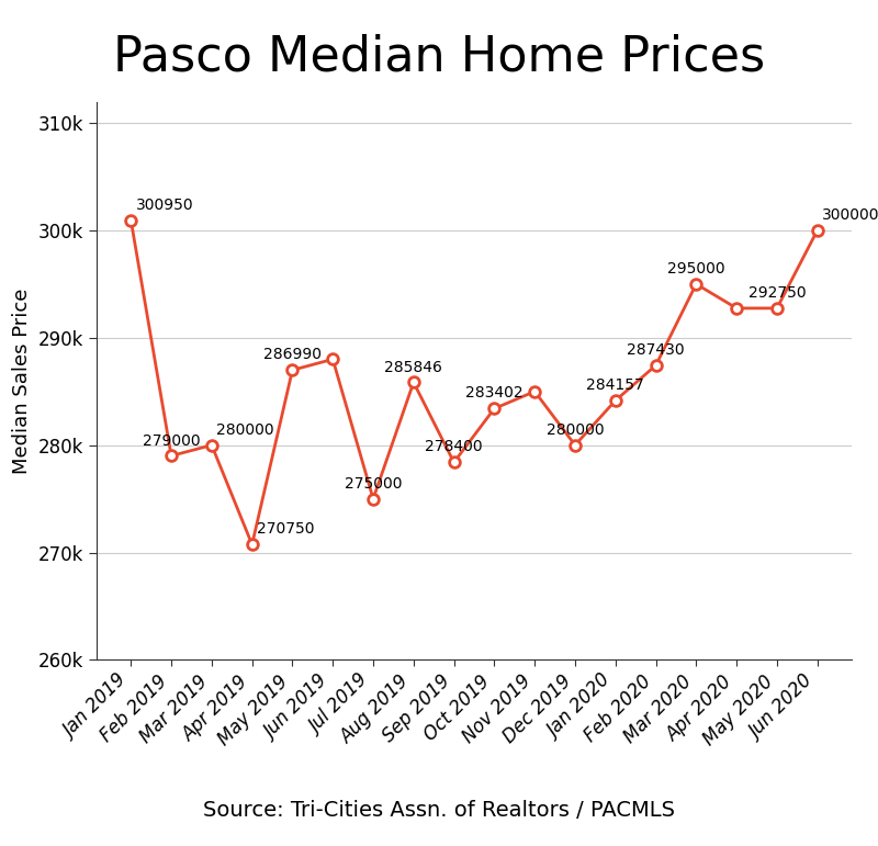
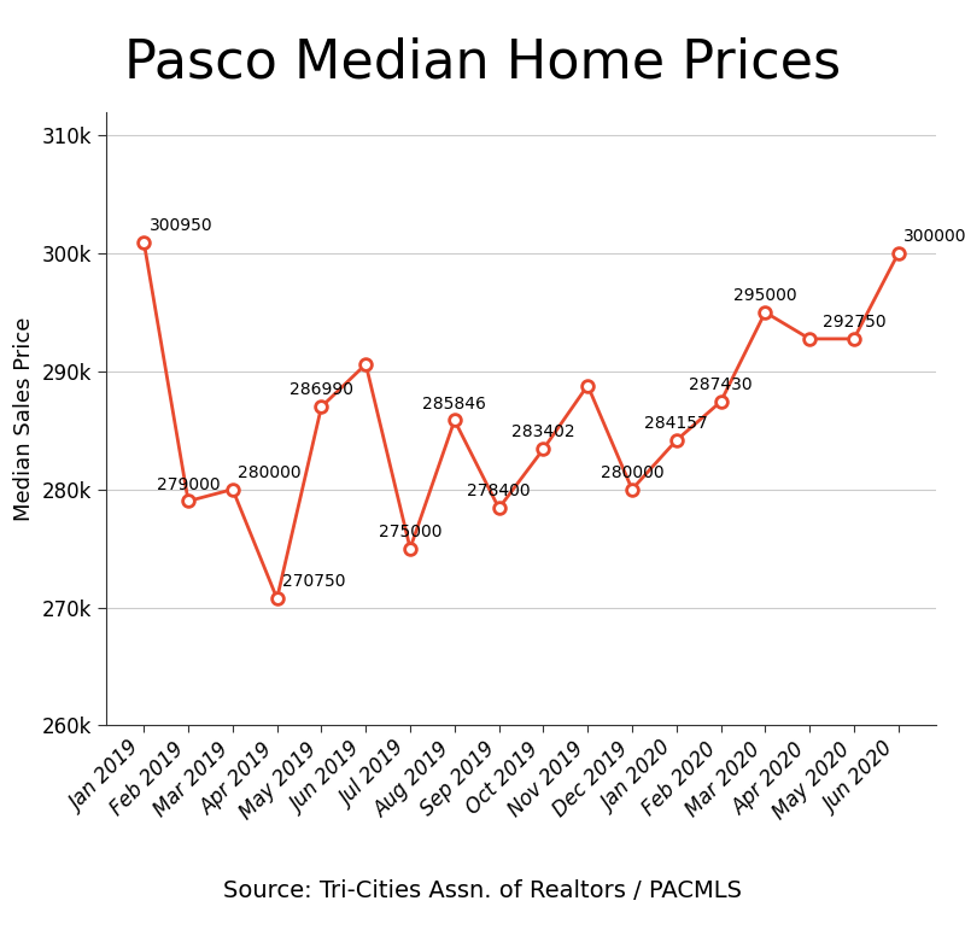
Jun 2019: 288.0k -> 290.6k
Nov 2019: 285.0k -> 288.8k
